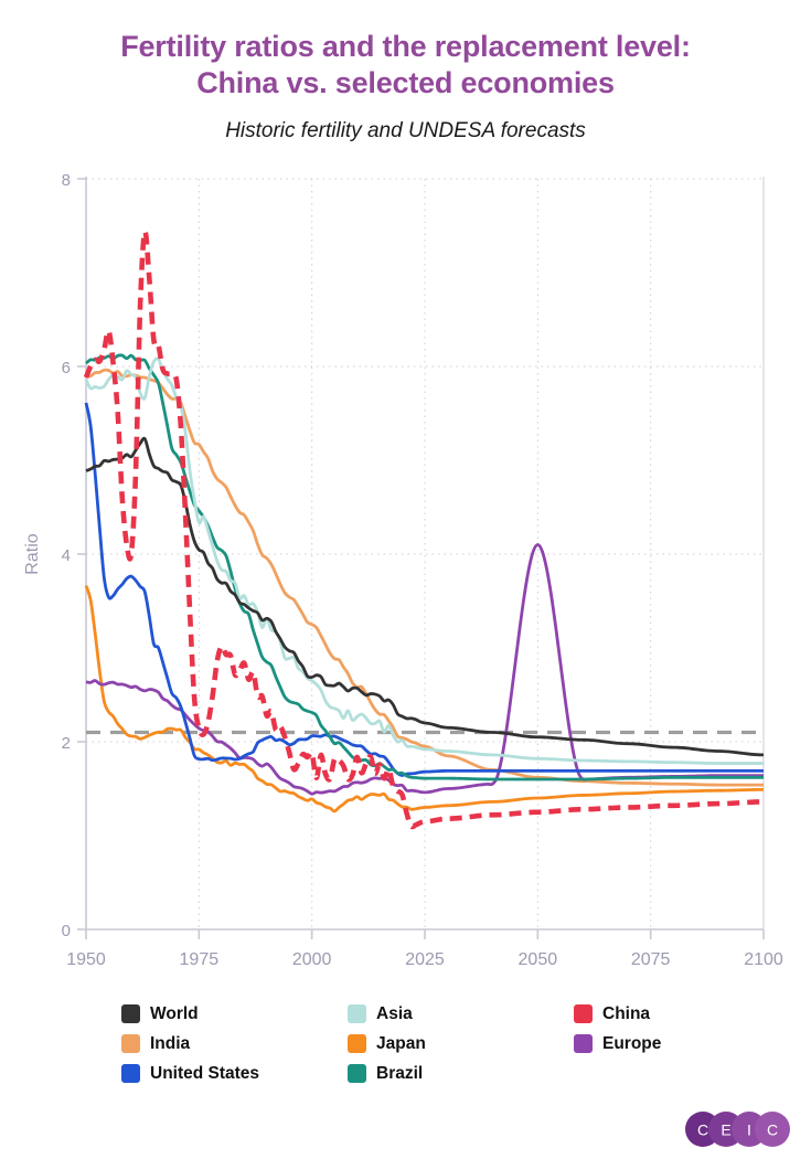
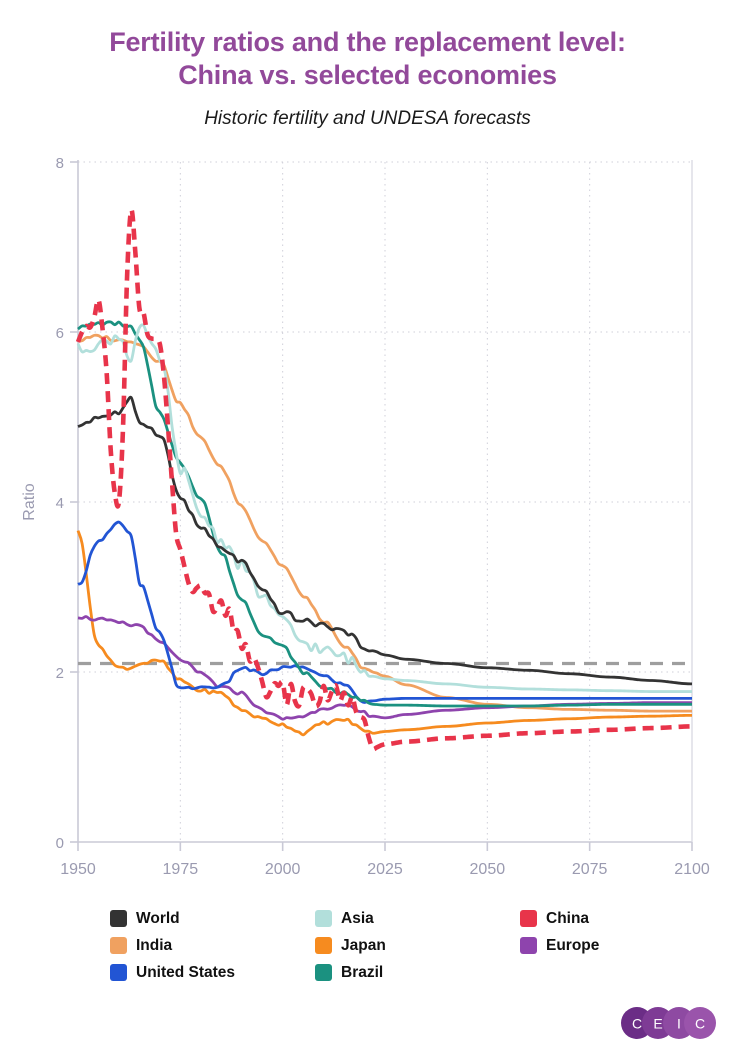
United States/1950: 5.6 -> 3.0
China/1975: 2.0 -> 3.3
Europe/2050: 4.1 -> 1.6
